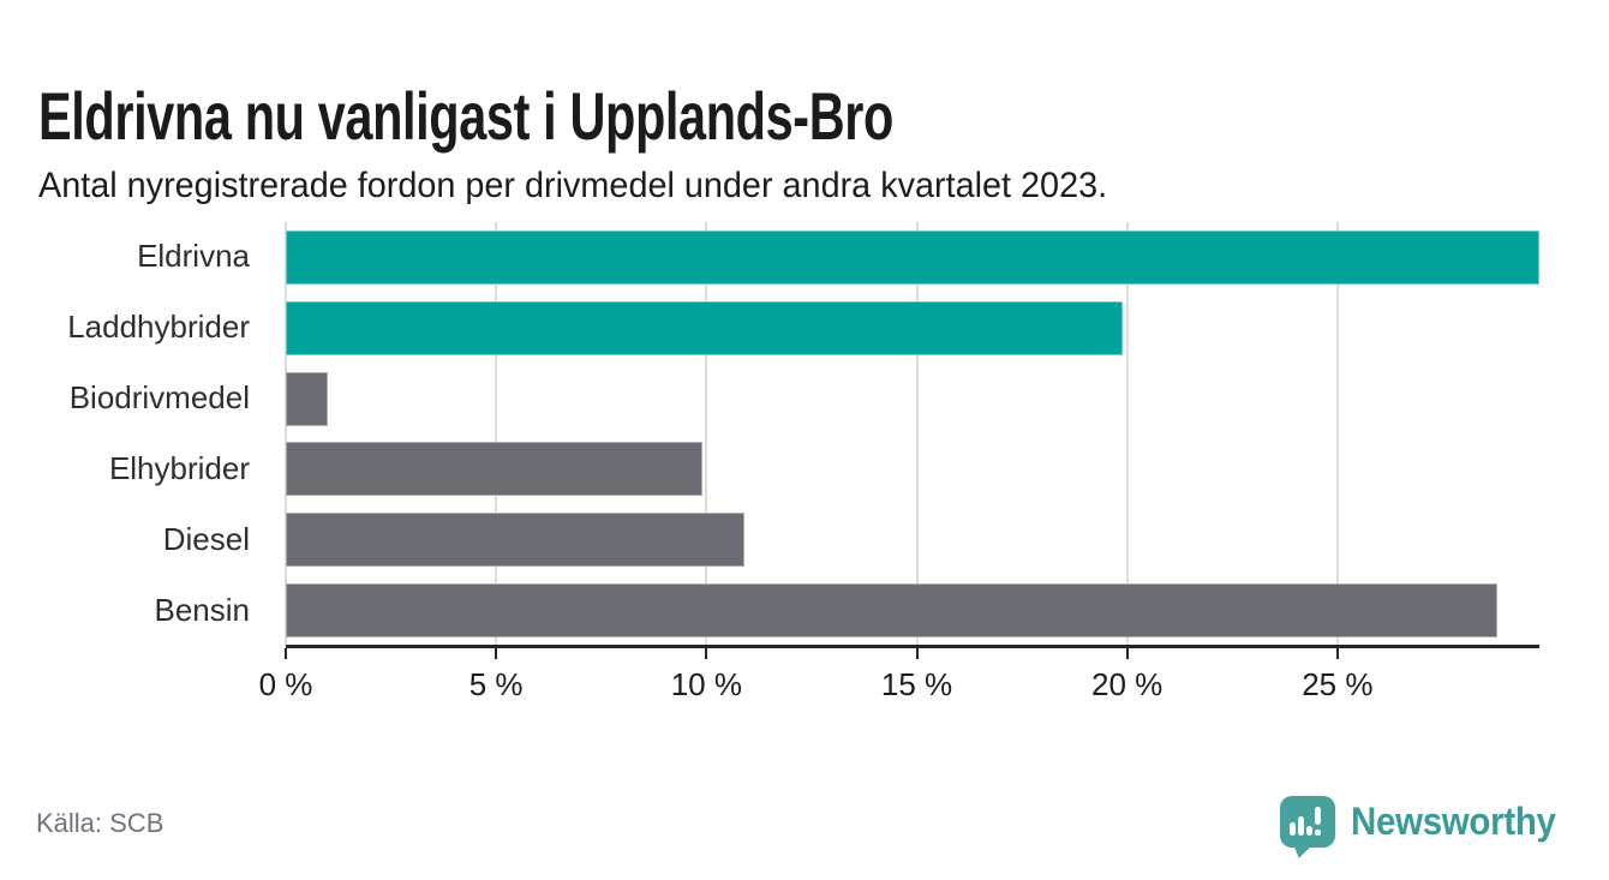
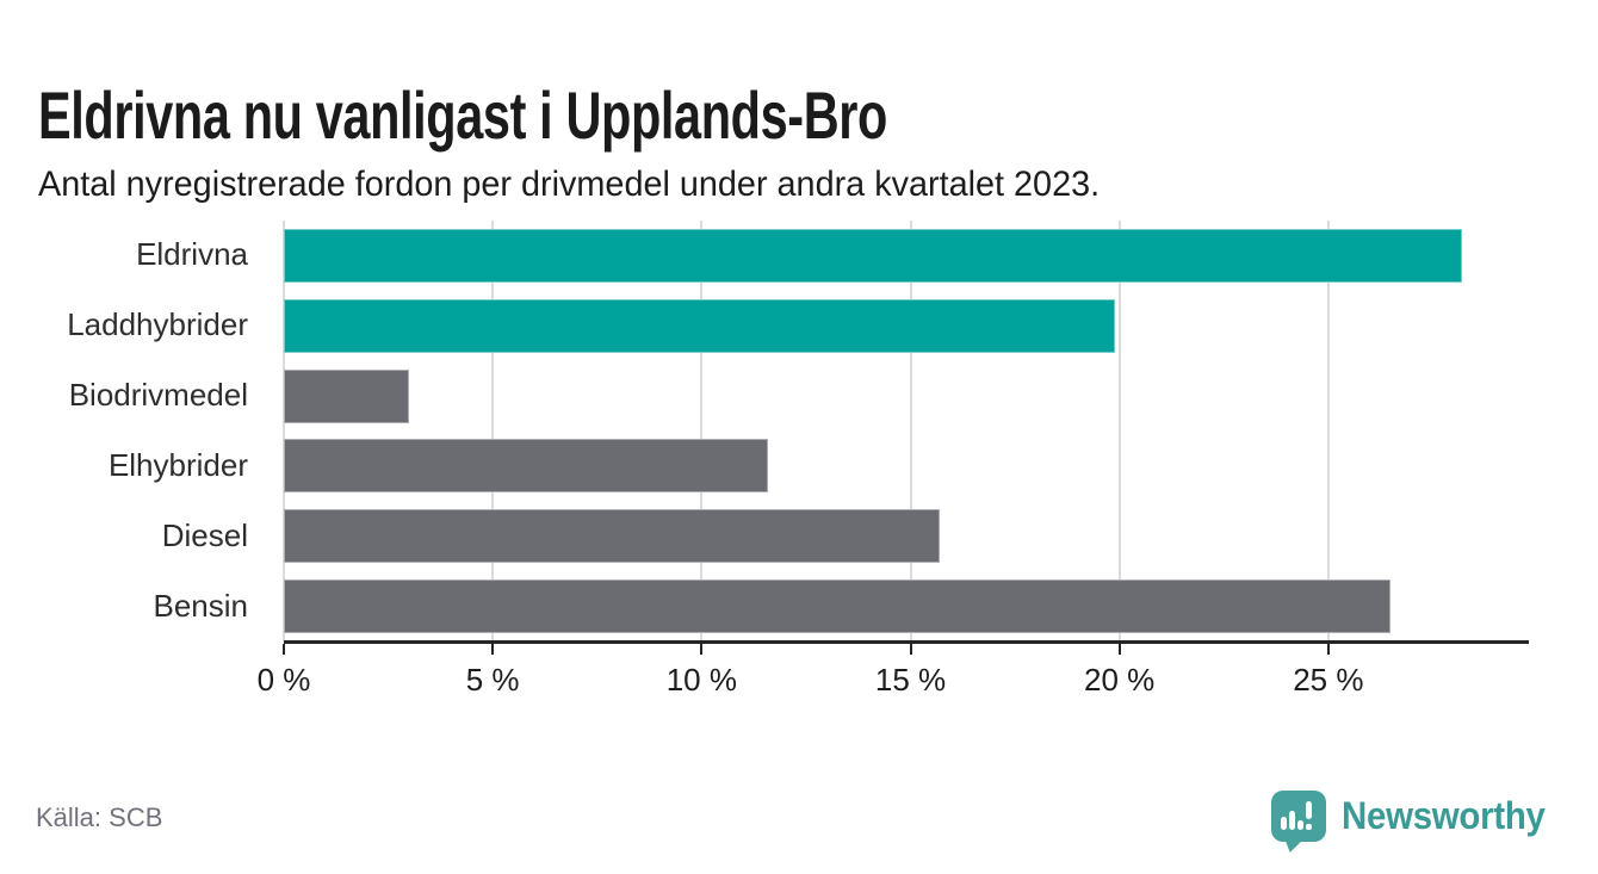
Eldrivna: 29.8% -> 28.2%
Biodrivmedel: 1.0% -> 3.0%
Elhybrider: 9.9% -> 11.6%
Diesel: 10.9% -> 15.7%
Bensin: 28.8% -> 26.5%
